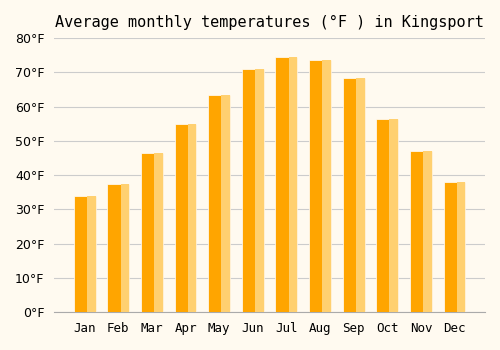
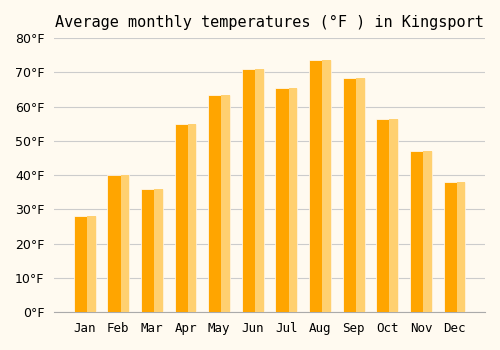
Jan: 34.0°F -> 28.0°F
Feb: 37.5°F -> 40.0°F
Mar: 46.5°F -> 36.0°F
Jul: 74.5°F -> 65.5°F
